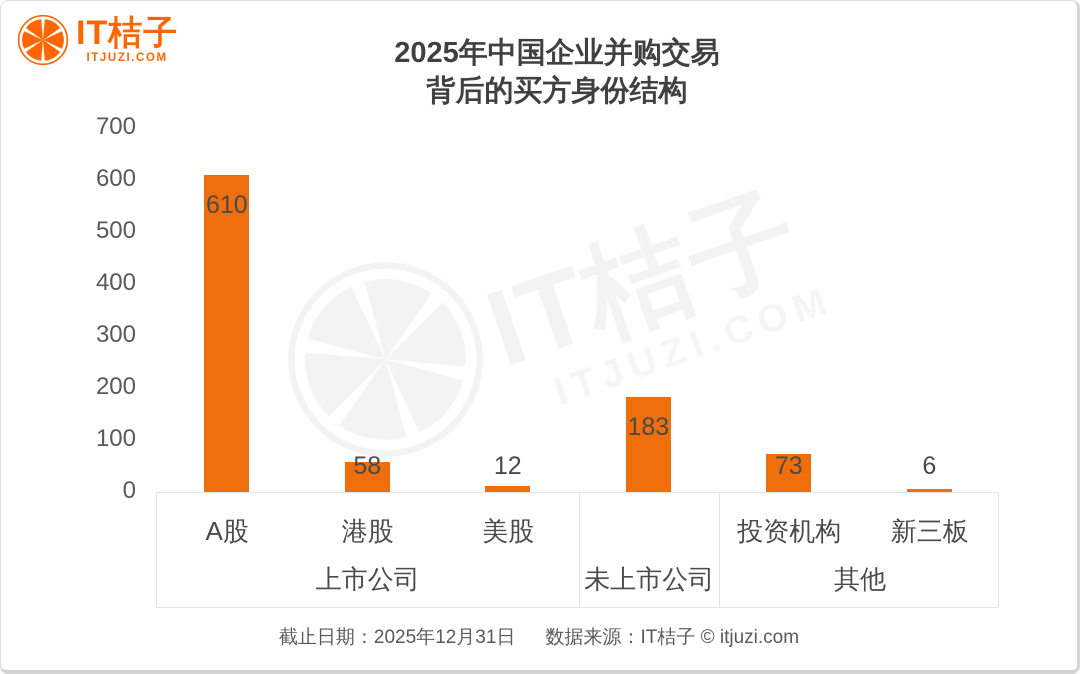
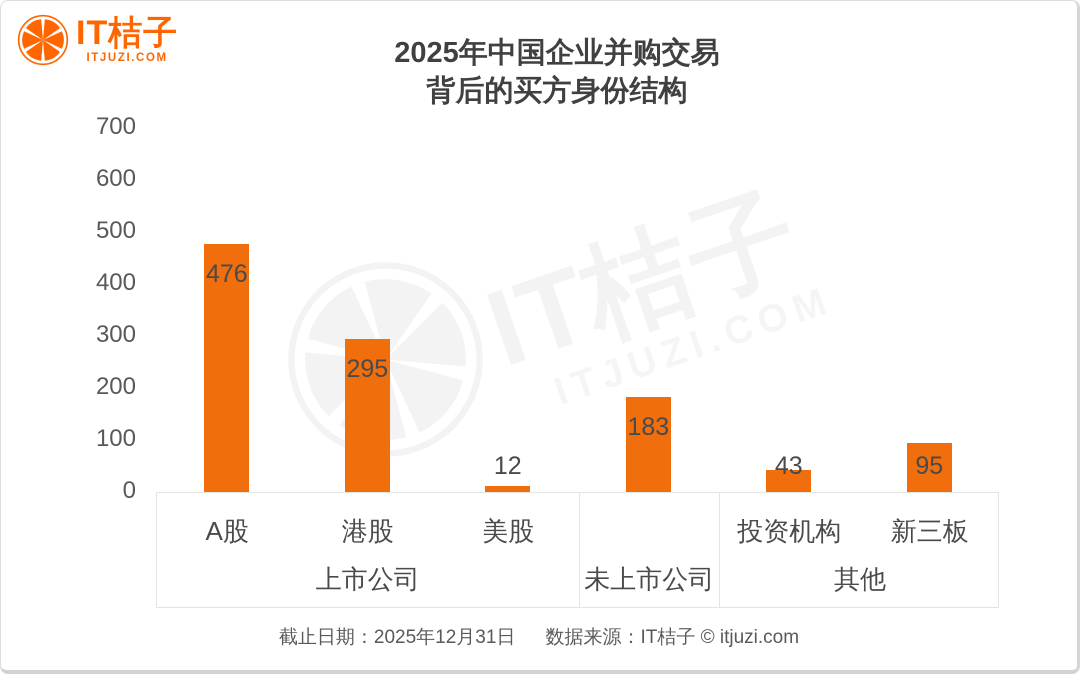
A股: 610 -> 476
港股: 58 -> 295
投资机构: 73 -> 43
新三板: 6 -> 95
